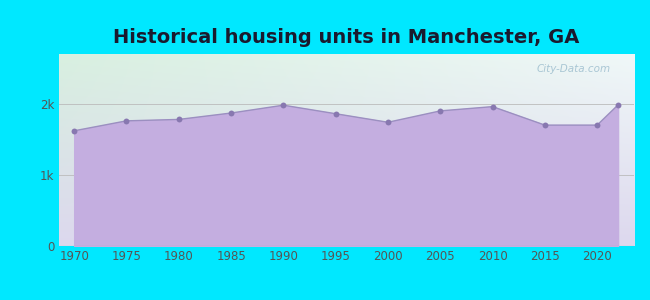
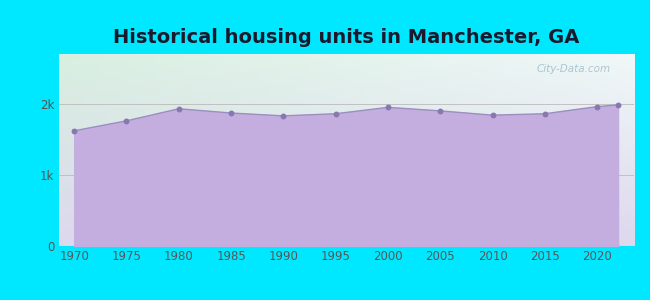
1980: 1.78k -> 1.93k
1990: 1.98k -> 1.83k
2000: 1.74k -> 1.95k
2010: 1.96k -> 1.84k
2015: 1.70k -> 1.86k
2020: 1.70k -> 1.96k
